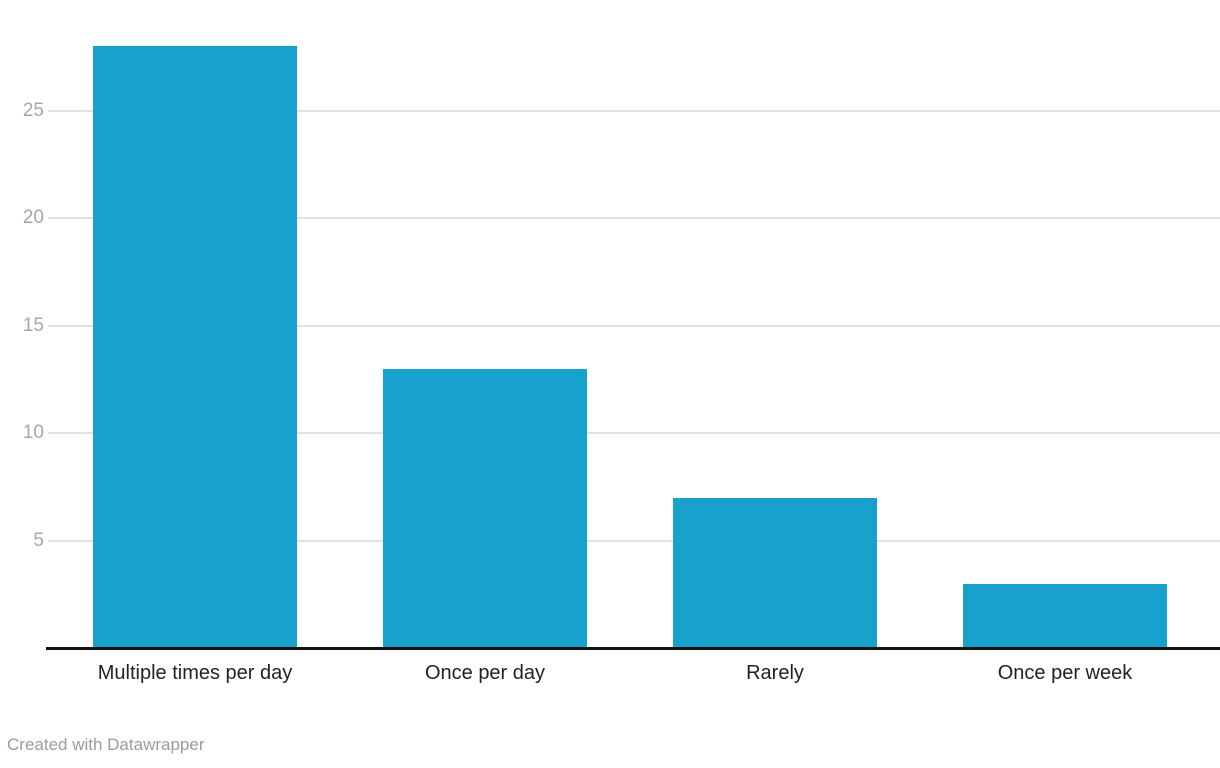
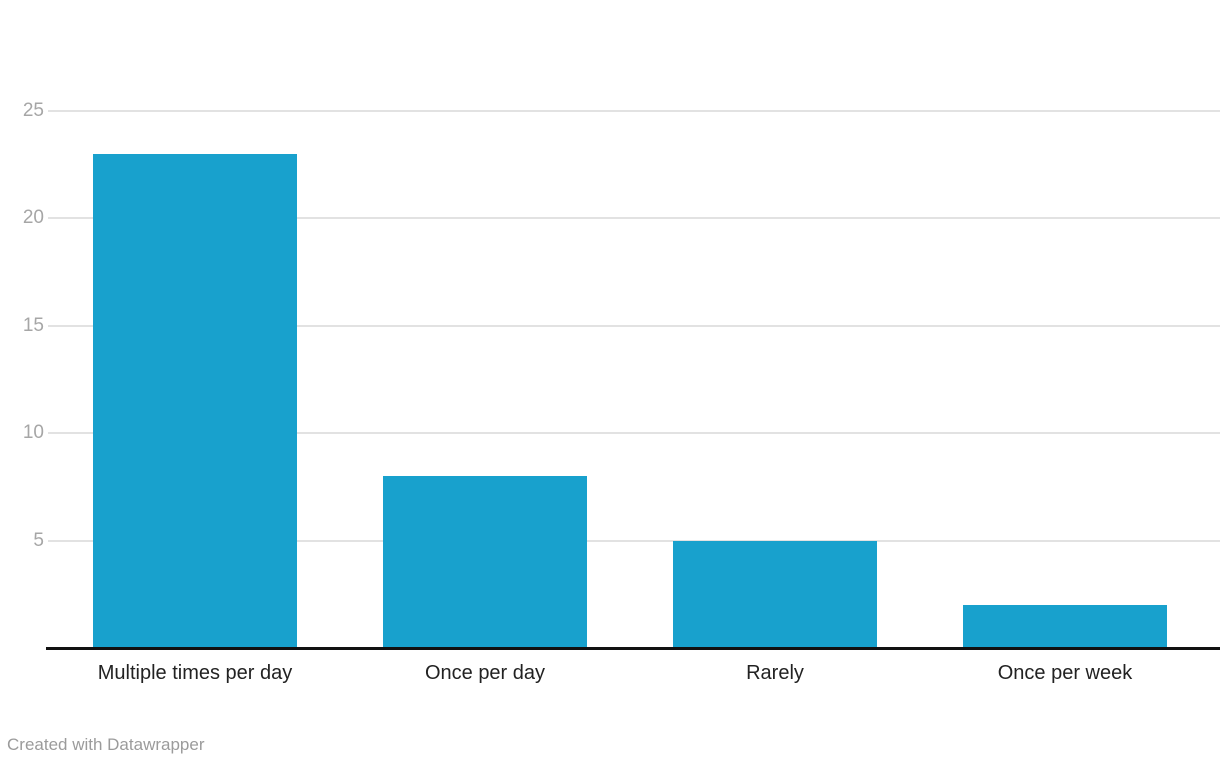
Multiple times per day: 28 -> 23
Once per day: 13 -> 8
Rarely: 7 -> 5
Once per week: 3 -> 2
